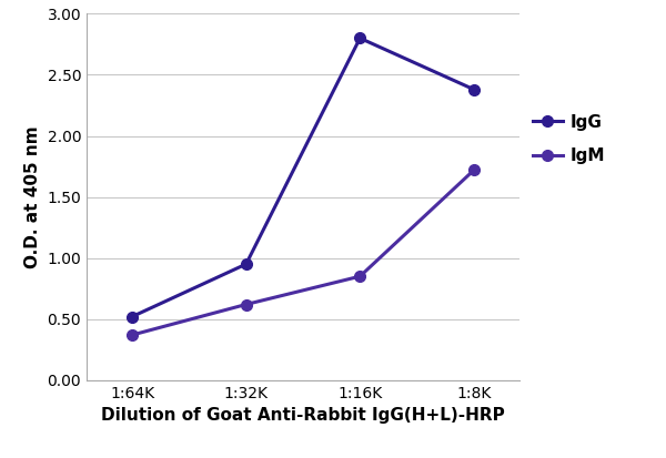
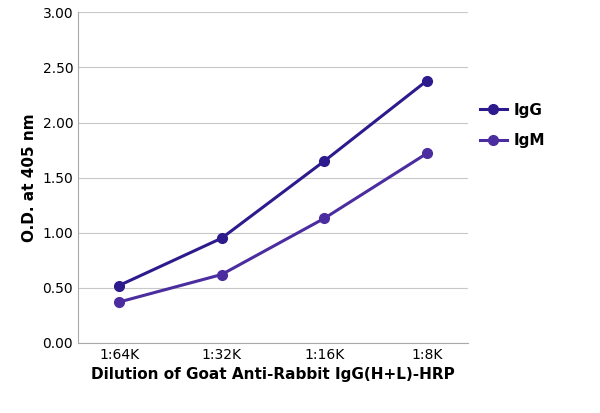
IgG/1:16K: 2.80 -> 1.65
IgM/1:16K: 0.85 -> 1.13
